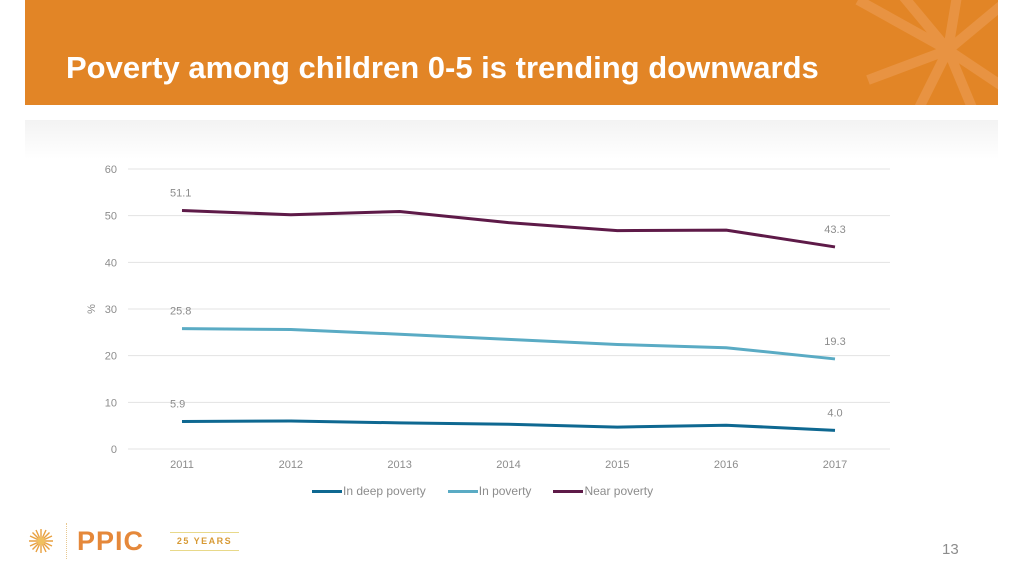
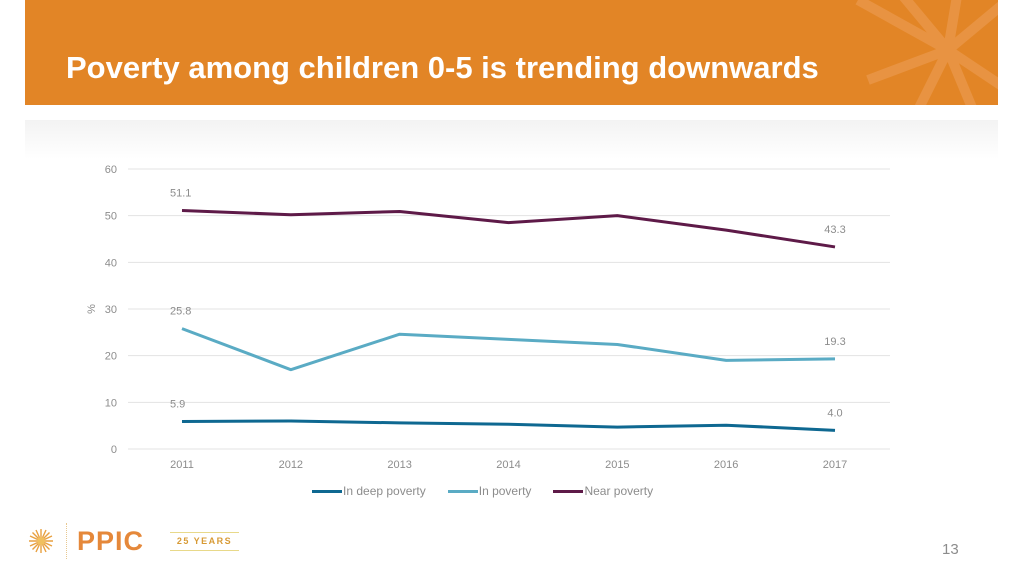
In poverty/2012: 26 -> 17
Near poverty/2015: 47 -> 50
In poverty/2016: 22 -> 19
